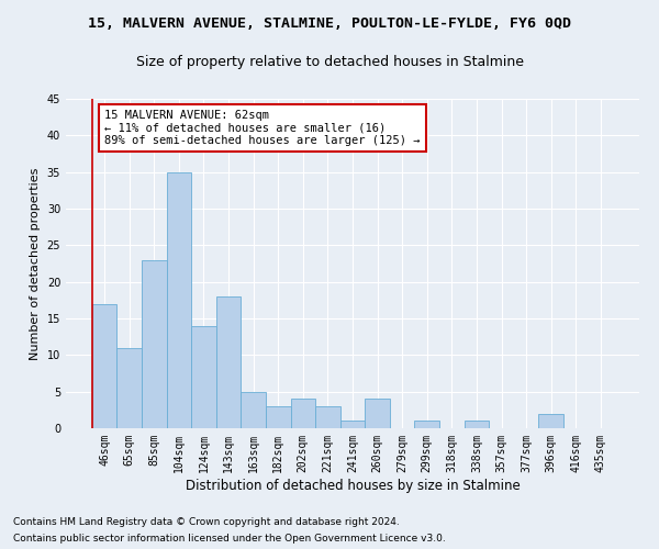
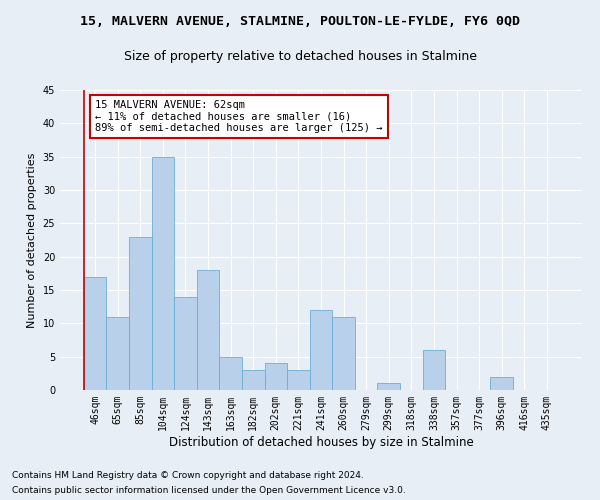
241sqm: 1 -> 12
260sqm: 4 -> 11
338sqm: 1 -> 6
